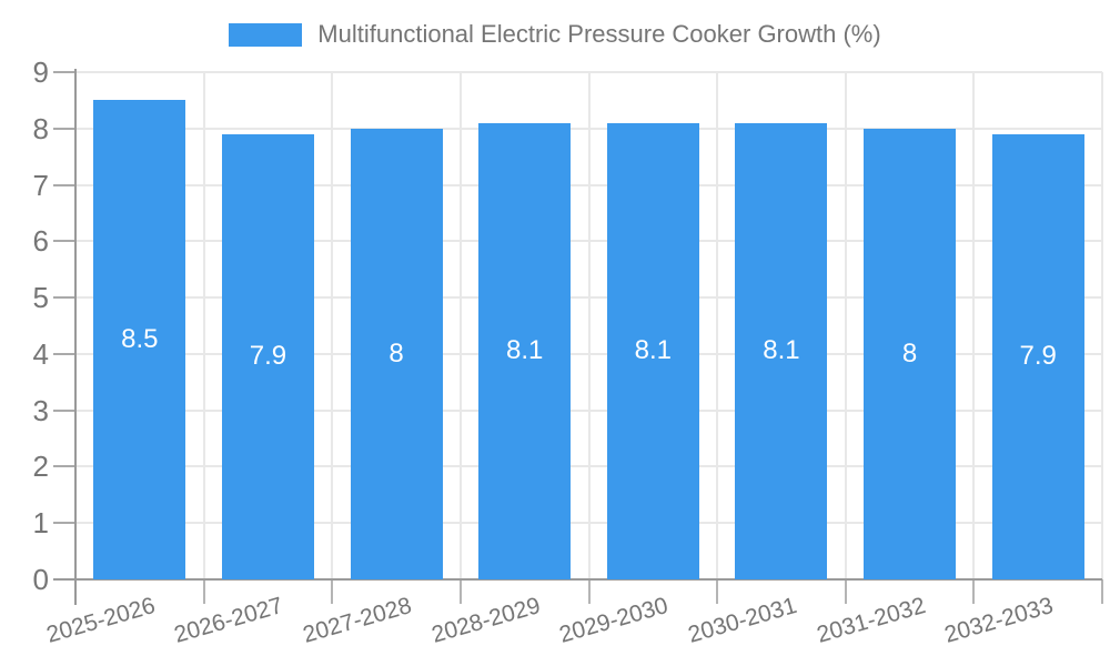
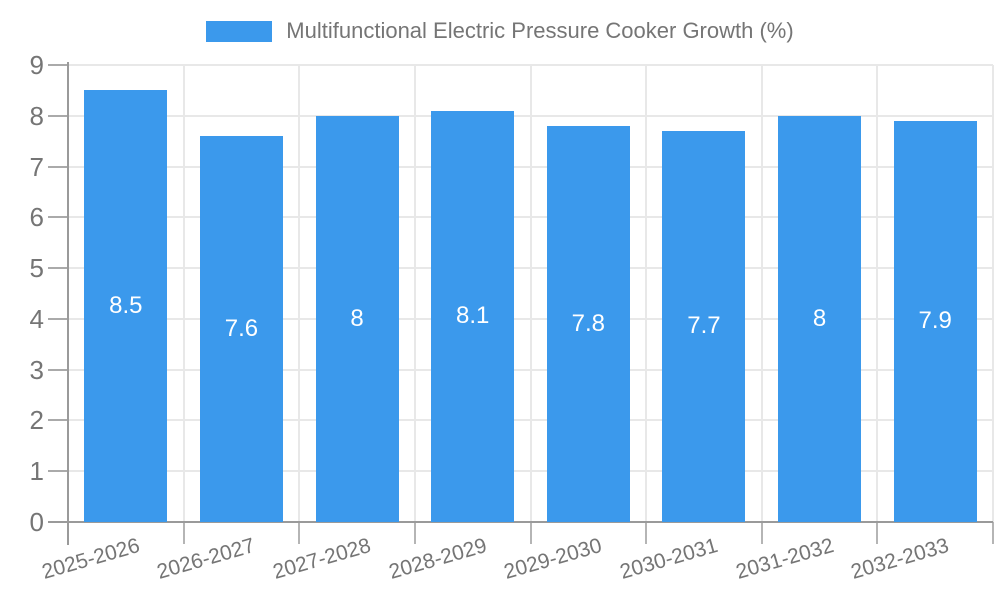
2026-2027: 7.9 -> 7.6
2029-2030: 8.1 -> 7.8
2030-2031: 8.1 -> 7.7
